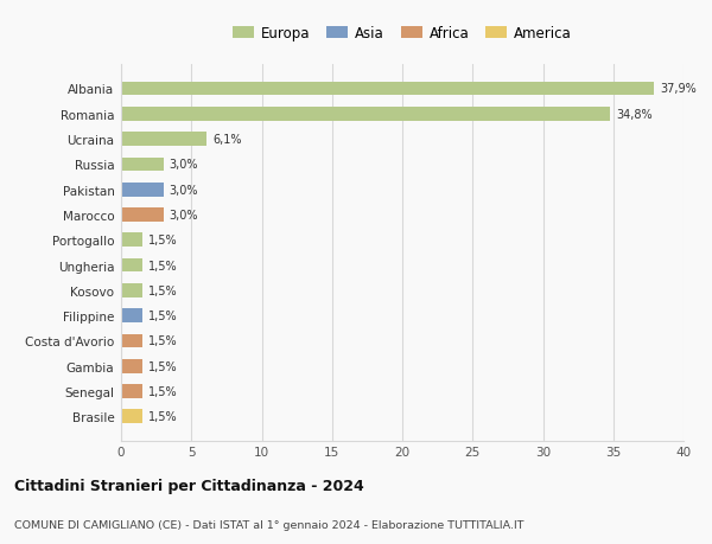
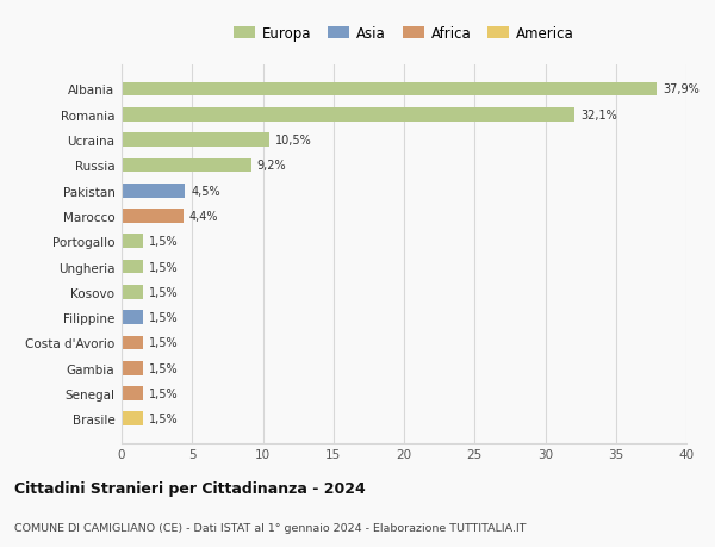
Romania: 34,8% -> 32,1%
Ucraina: 6,1% -> 10,5%
Russia: 3,0% -> 9,2%
Pakistan: 3,0% -> 4,5%
Marocco: 3,0% -> 4,4%
